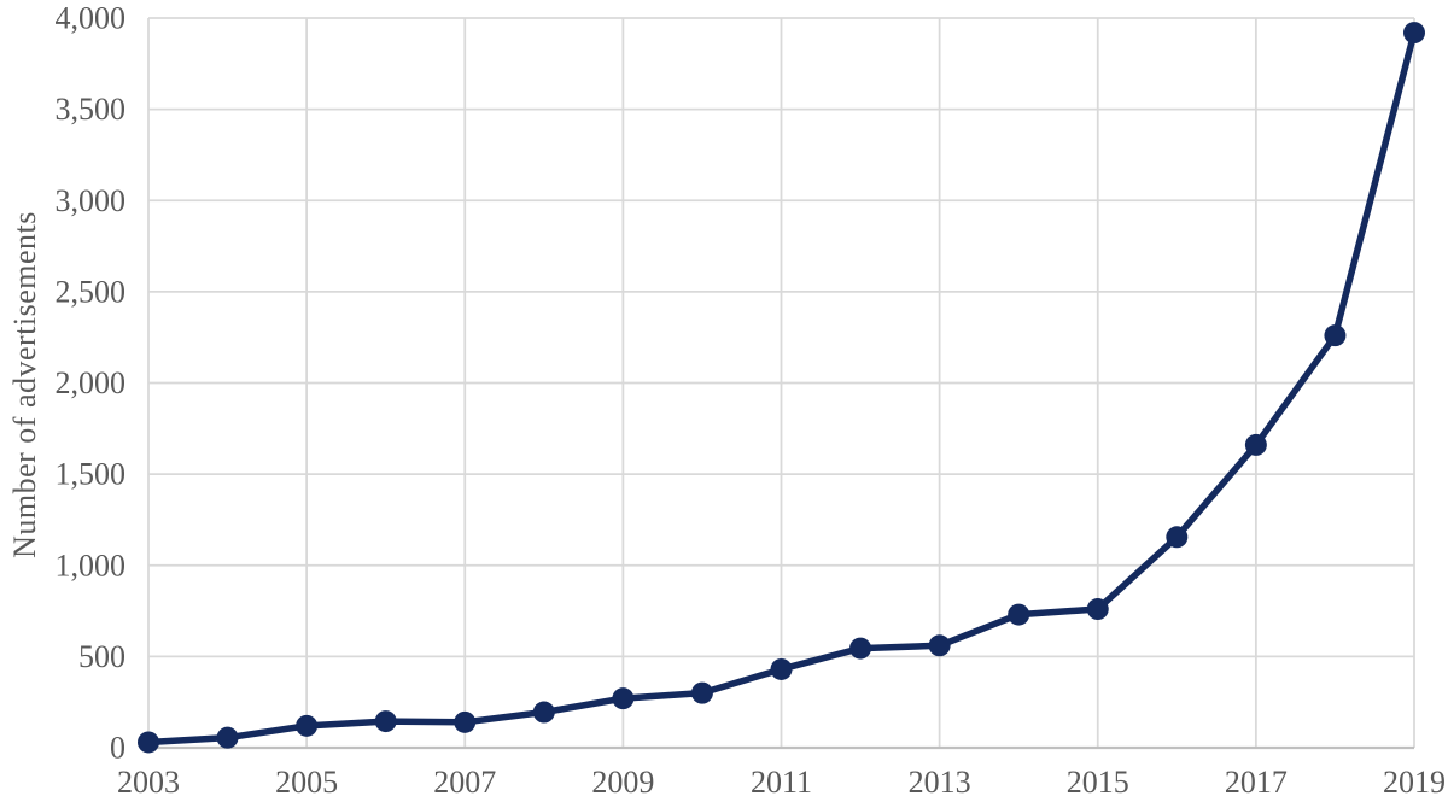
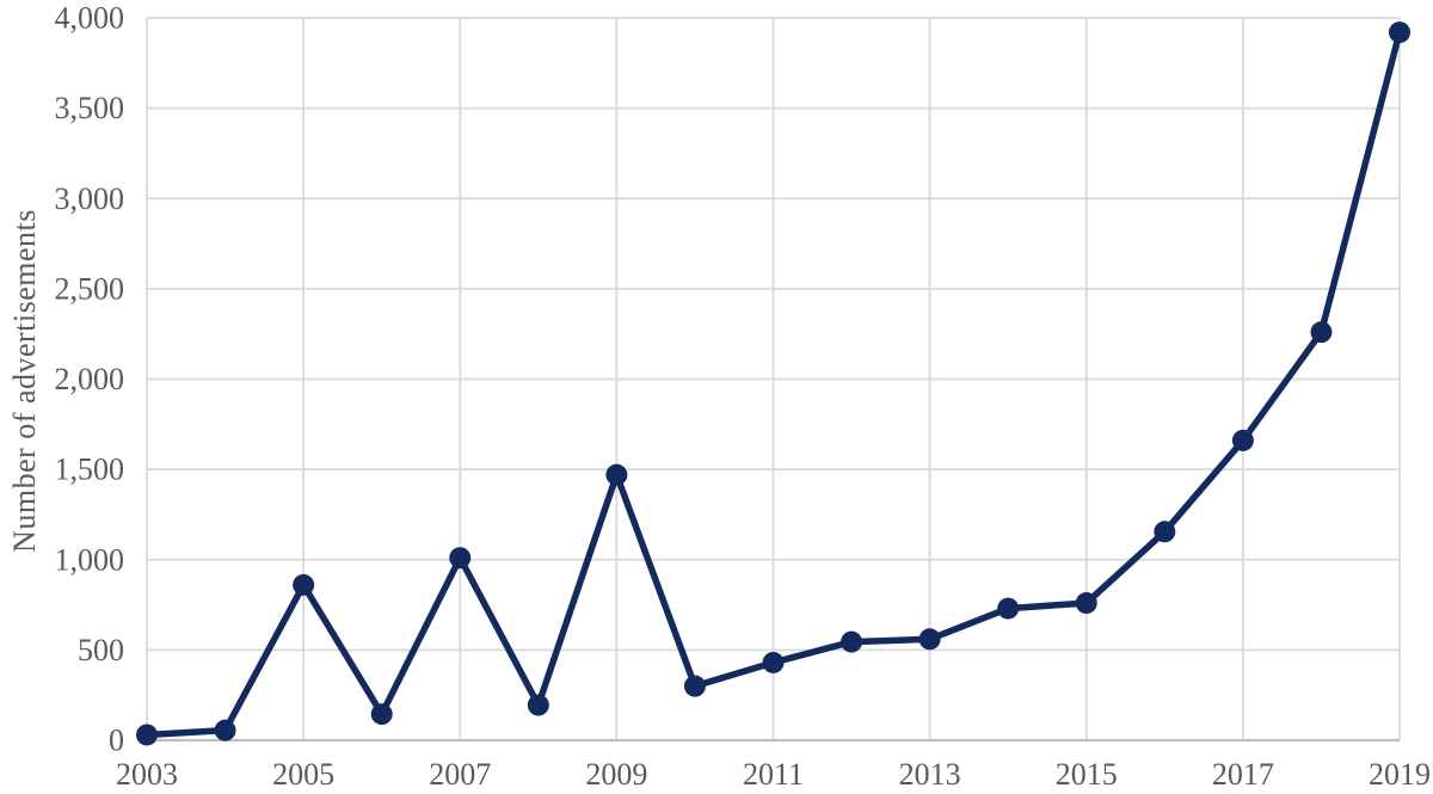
2005: 120 -> 860
2007: 140 -> 1010
2009: 270 -> 1470
